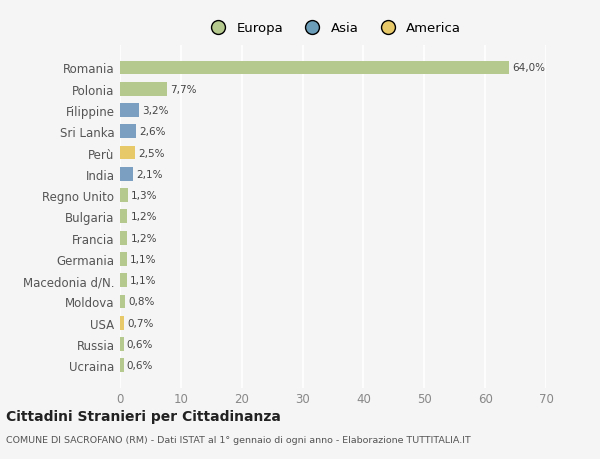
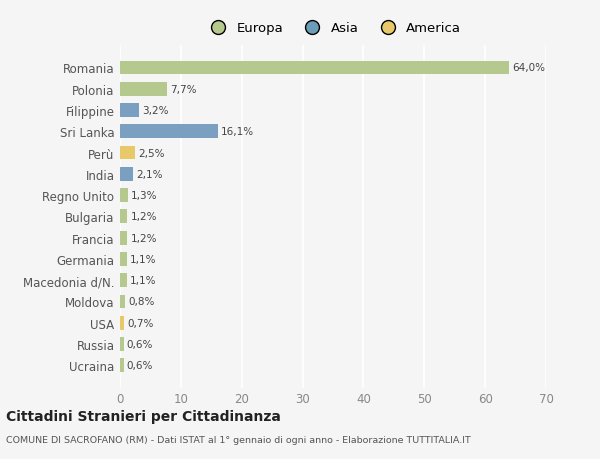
Sri Lanka: 2,6% -> 16,1%
